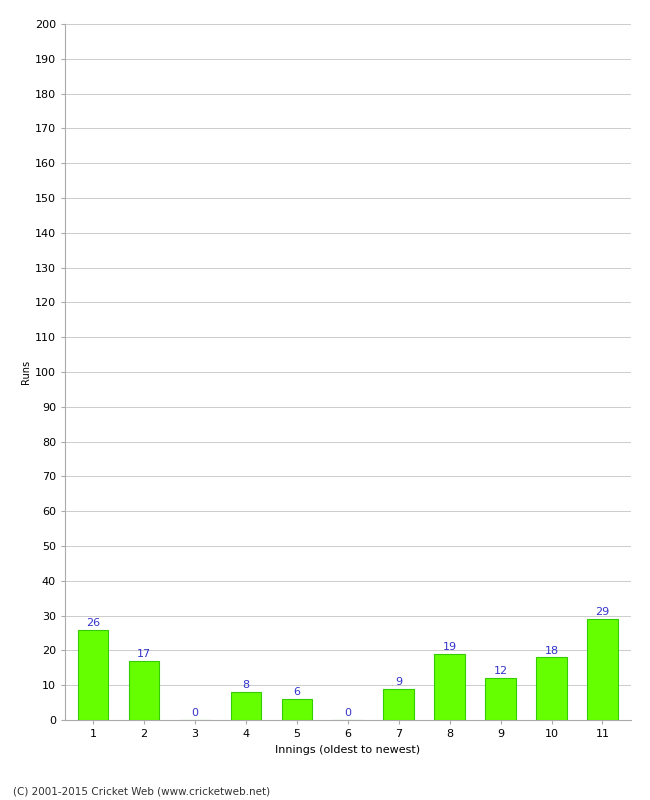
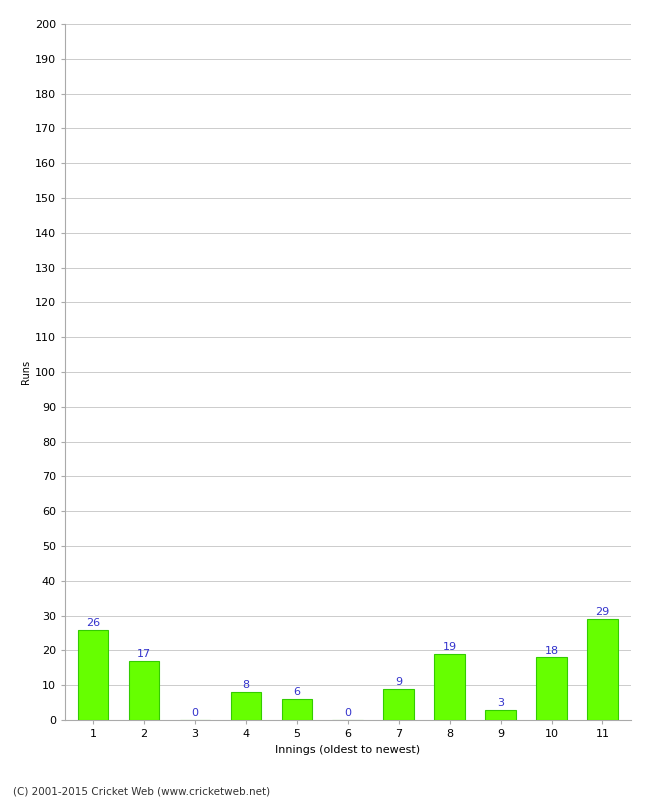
9: 12 -> 3
